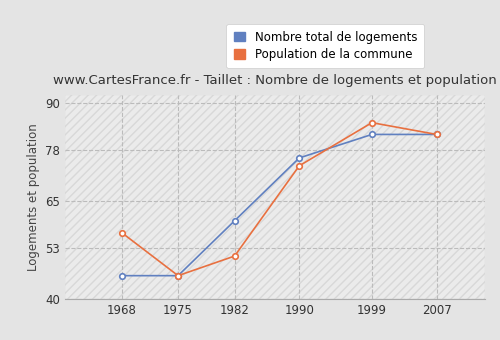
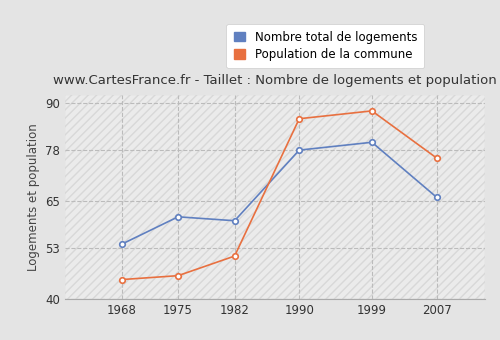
Nombre total de logements/1968: 46 -> 54
Population de la commune/1968: 57 -> 45
Nombre total de logements/1975: 46 -> 61
Nombre total de logements/1990: 76 -> 78
Population de la commune/1990: 74 -> 86
Nombre total de logements/1999: 82 -> 80
Population de la commune/1999: 85 -> 88
Nombre total de logements/2007: 82 -> 66
Population de la commune/2007: 82 -> 76
